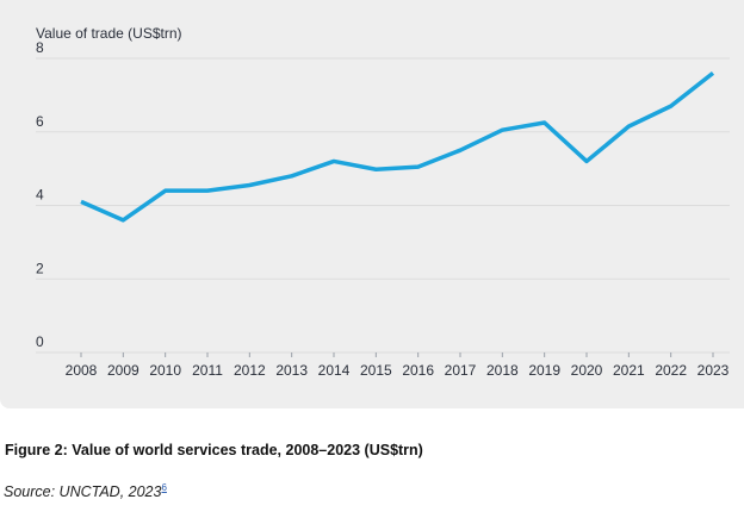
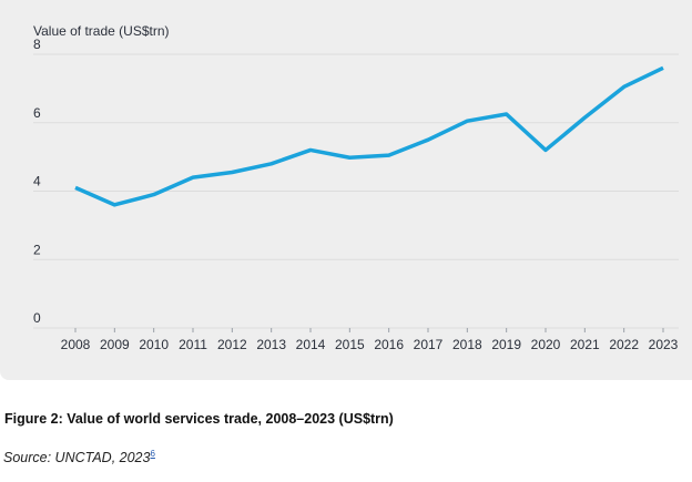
2010: 4.4 -> 3.9
2022: 6.7 -> 7.0
